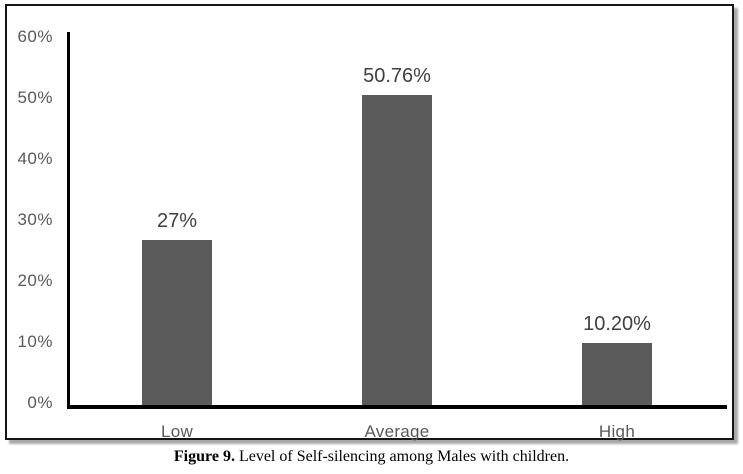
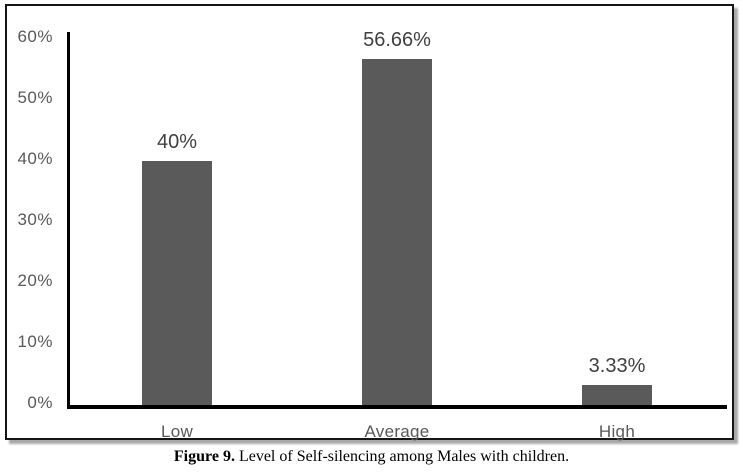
Low: 27% -> 40%
Average: 50.76% -> 56.66%
High: 10.20% -> 3.33%
